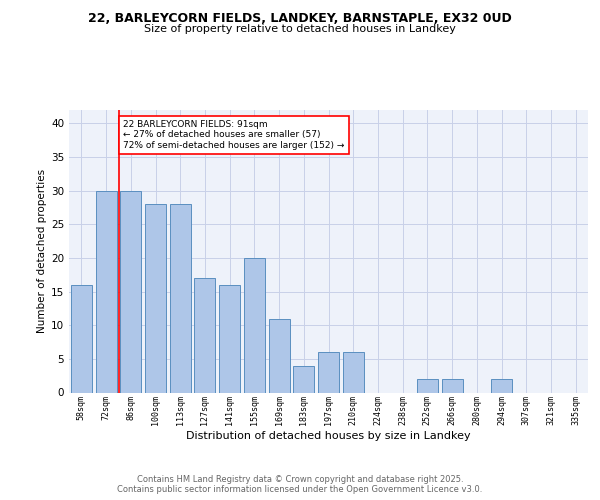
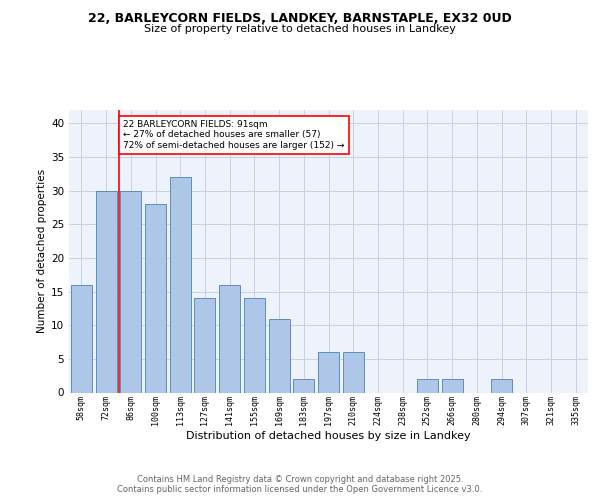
113sqm: 28 -> 32
127sqm: 17 -> 14
155sqm: 20 -> 14
183sqm: 4 -> 2
